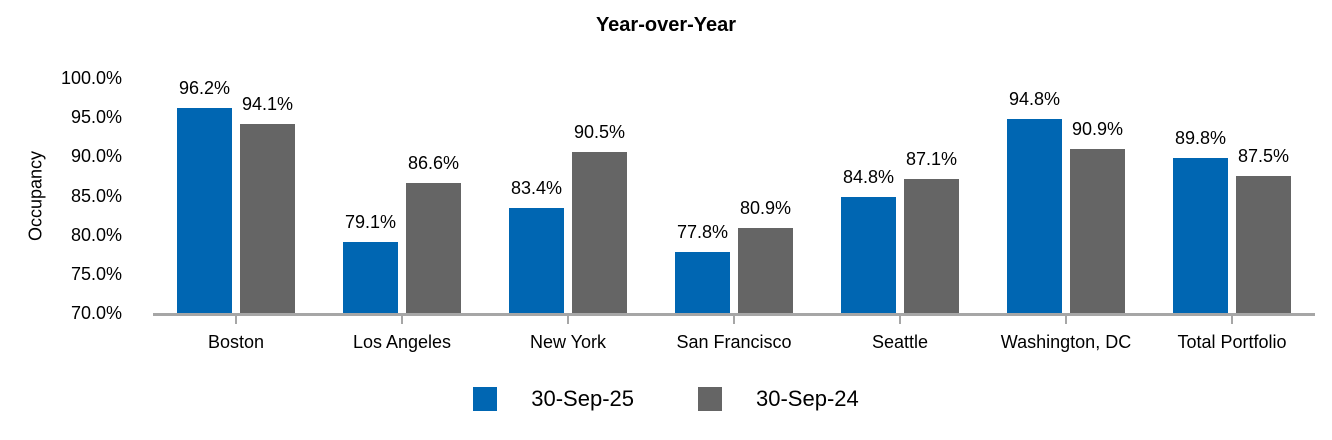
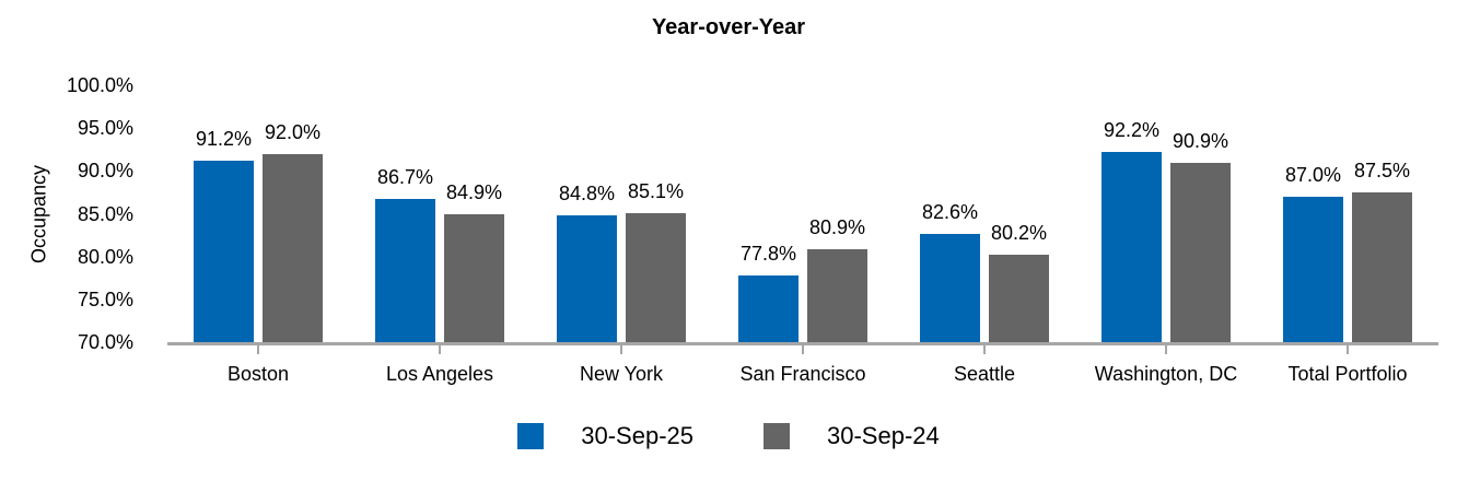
30-Sep-25/Boston: 96.2% -> 91.2%
30-Sep-24/Boston: 94.1% -> 92.0%
30-Sep-25/Los Angeles: 79.1% -> 86.7%
30-Sep-24/Los Angeles: 86.6% -> 84.9%
30-Sep-25/New York: 83.4% -> 84.8%
30-Sep-24/New York: 90.5% -> 85.1%
30-Sep-25/Seattle: 84.8% -> 82.6%
30-Sep-24/Seattle: 87.1% -> 80.2%
30-Sep-25/Washington, DC: 94.8% -> 92.2%
30-Sep-25/Total Portfolio: 89.8% -> 87.0%
